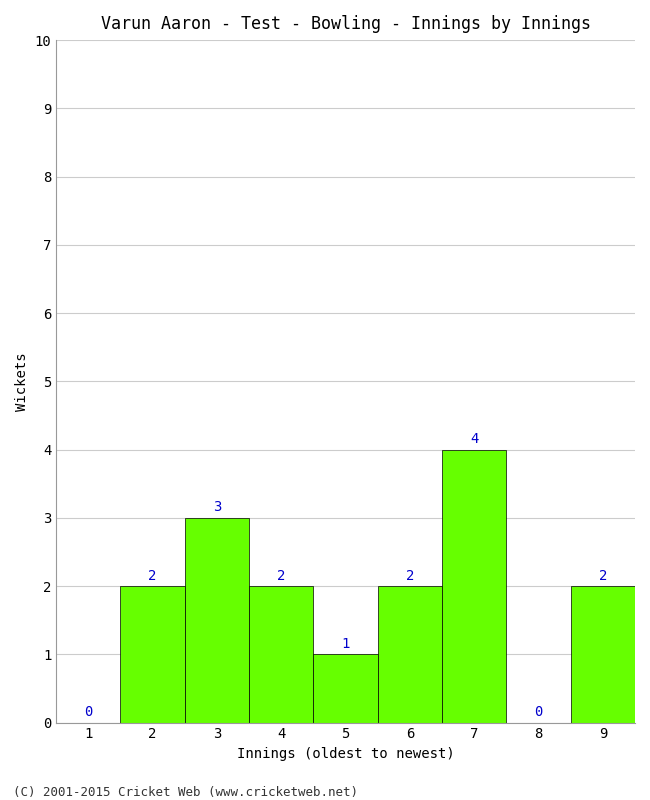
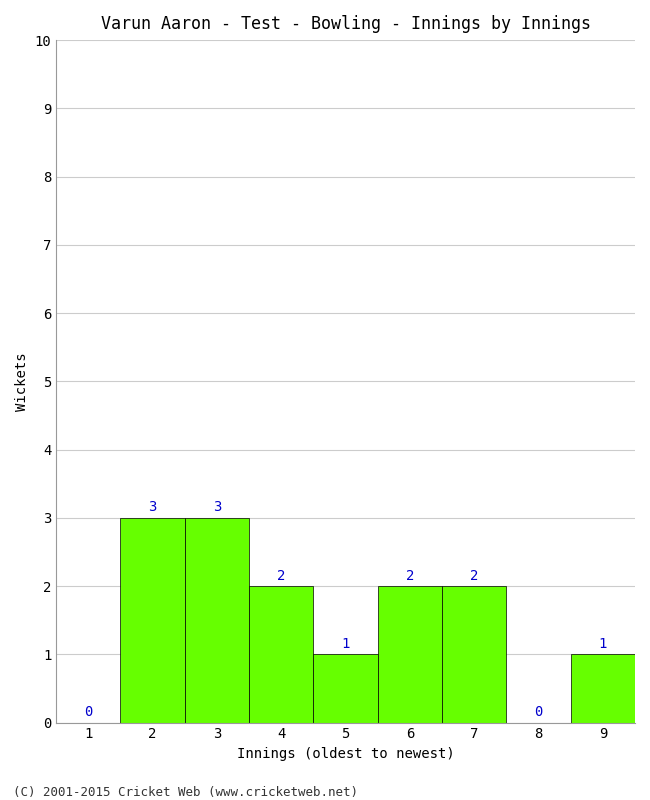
2: 2 -> 3
7: 4 -> 2
9: 2 -> 1
